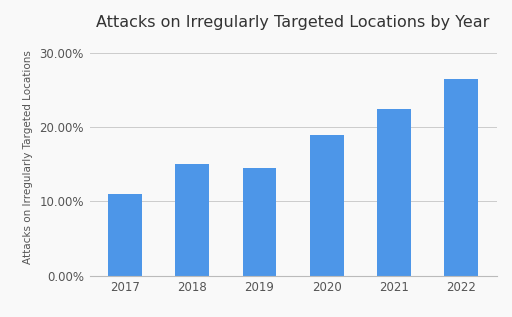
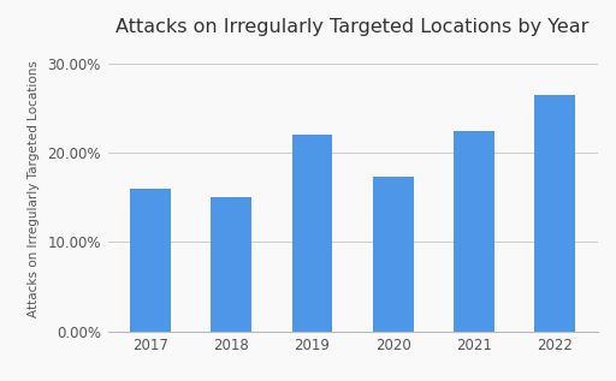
2017: 11.0% -> 16.0%
2019: 14.5% -> 22.0%
2020: 19.0% -> 17.4%
